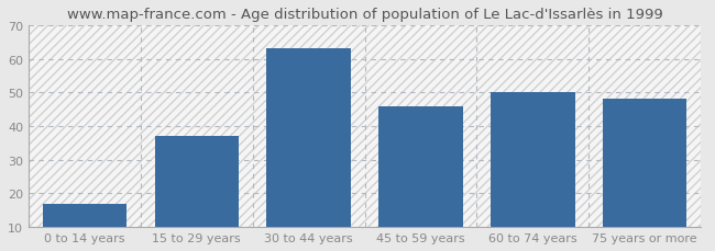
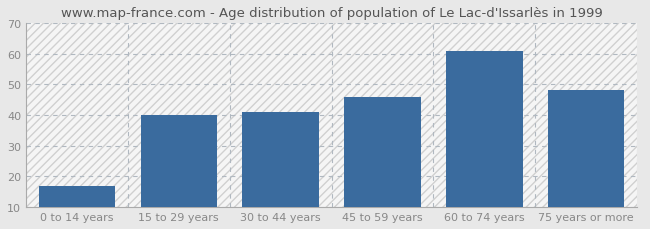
15 to 29 years: 37 -> 40
30 to 44 years: 63 -> 41
60 to 74 years: 50 -> 61
